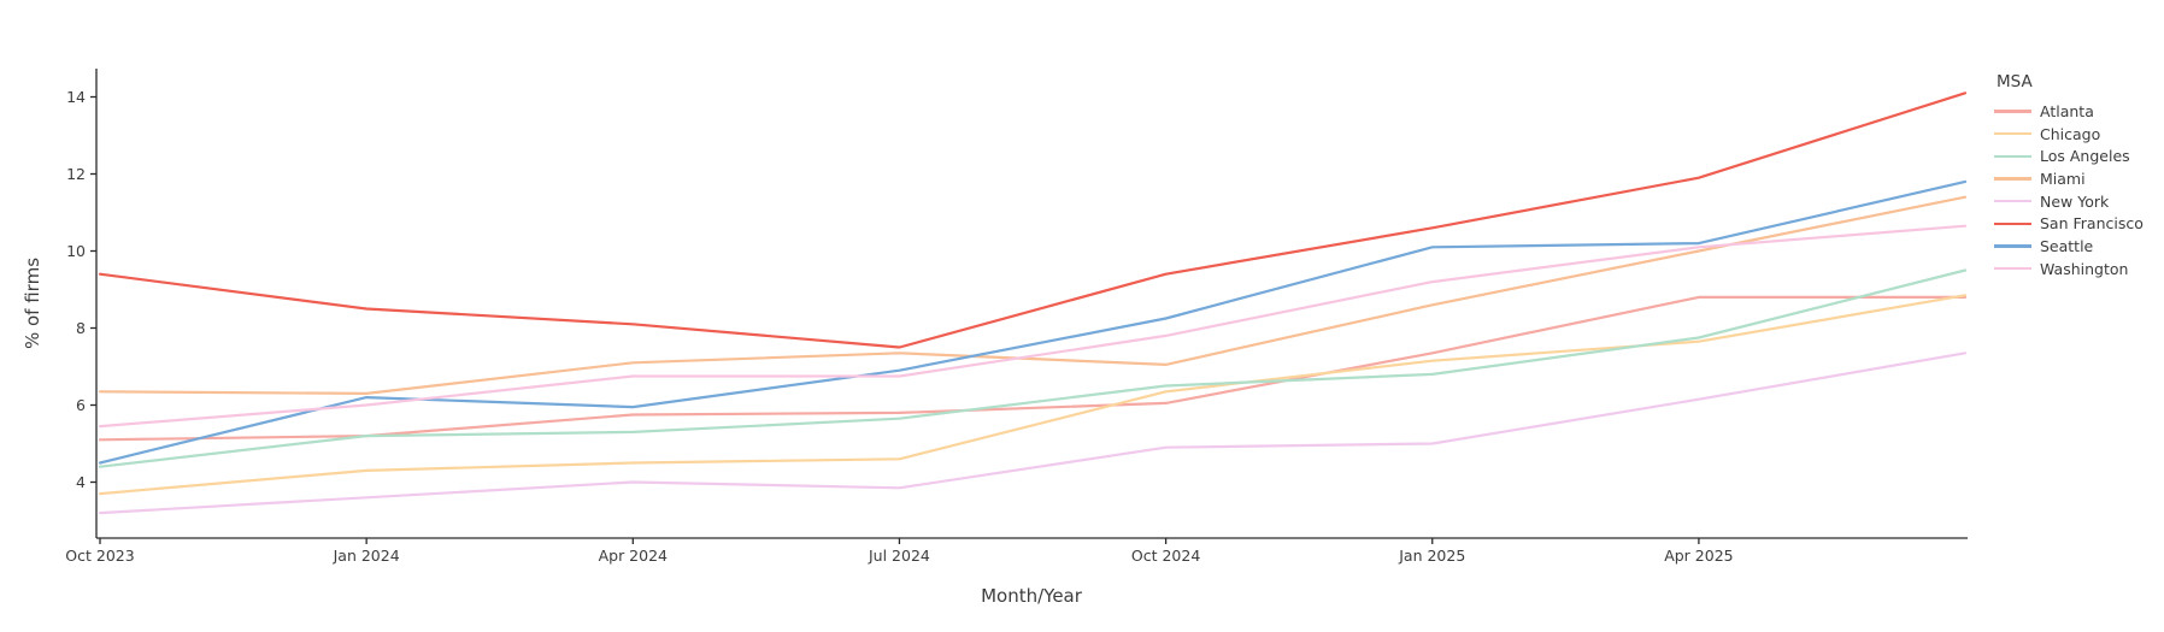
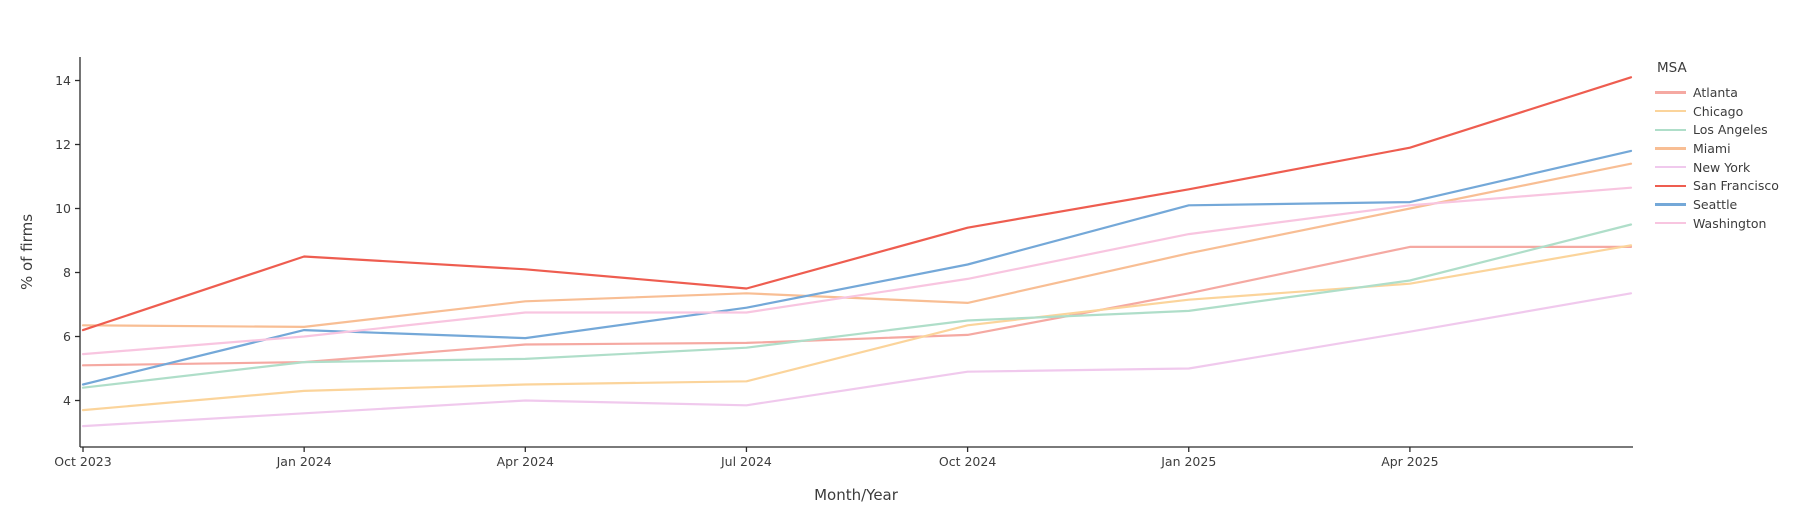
San Francisco/Oct 2023: 9.4 -> 6.2
